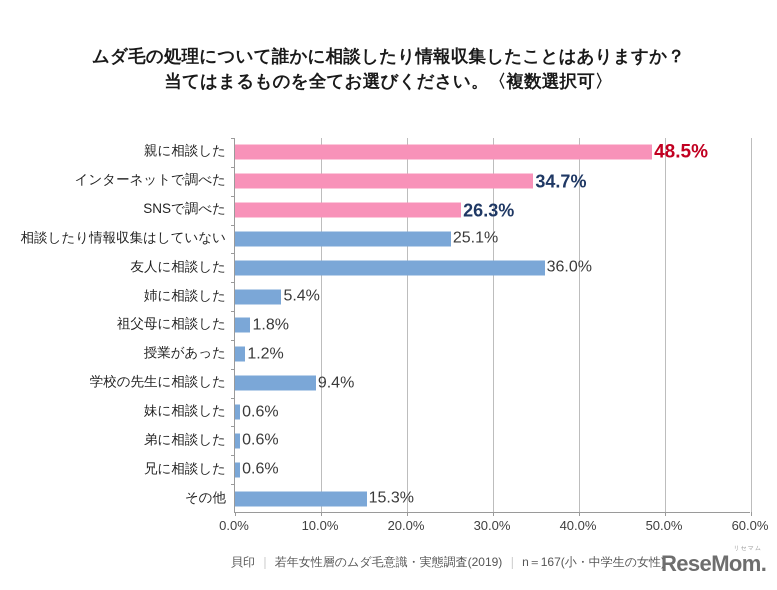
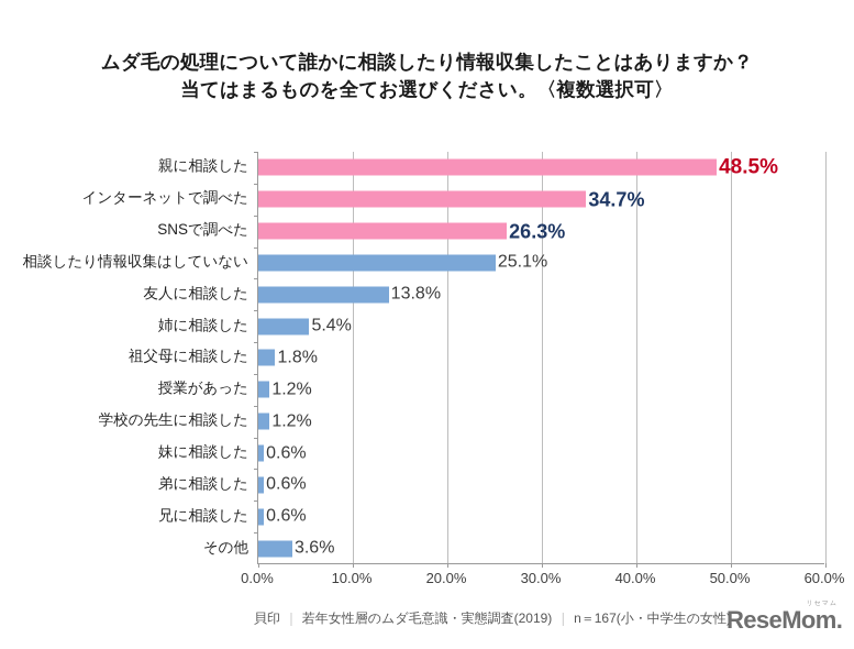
友人に相談した: 36.0% -> 13.8%
学校の先生に相談した: 9.4% -> 1.2%
その他: 15.3% -> 3.6%
